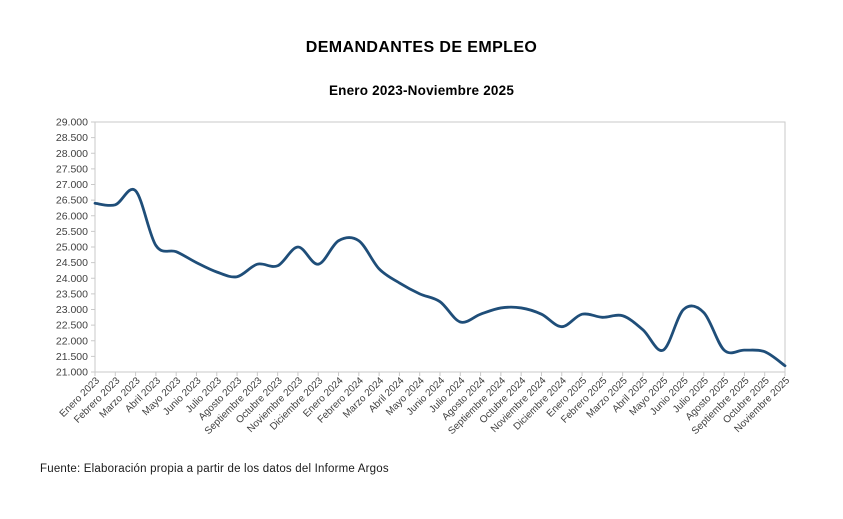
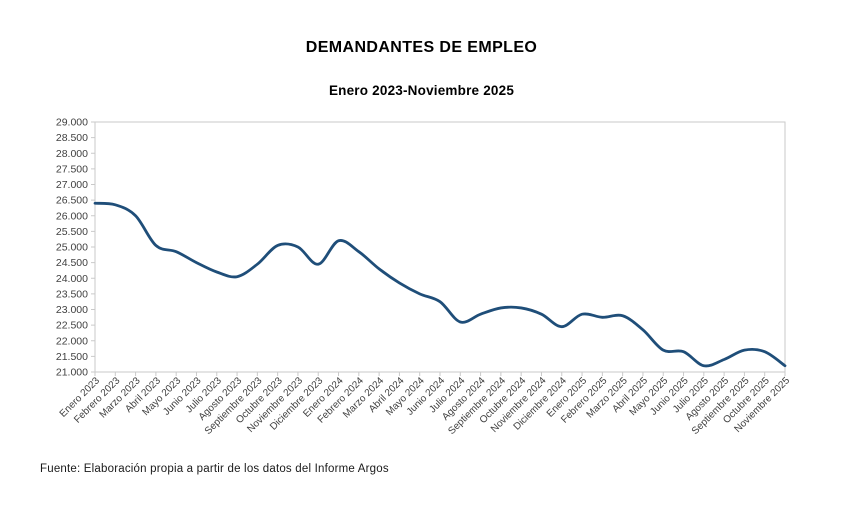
Marzo 2023: 26800 -> 26000
Octubre 2023: 24400 -> 25000
Febrero 2024: 25200 -> 24800
Junio 2025: 23000 -> 21600
Julio 2025: 22900 -> 21200
Agosto 2025: 21700 -> 21400
